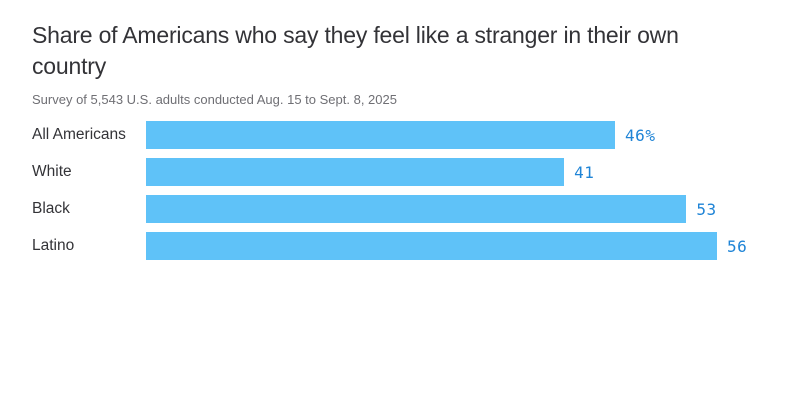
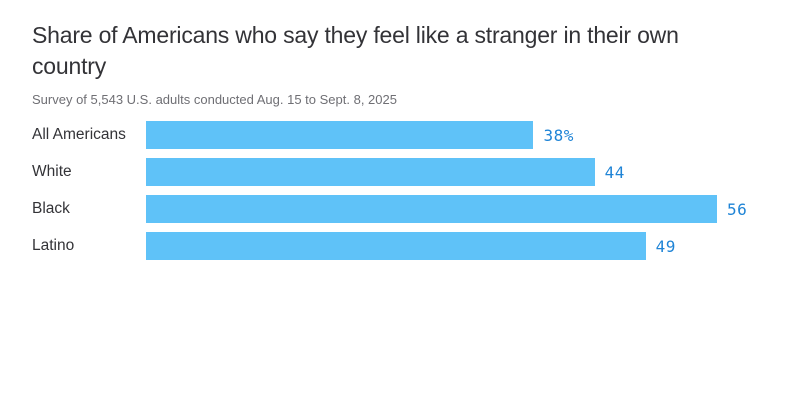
All Americans: 46% -> 38%
White: 41 -> 44
Black: 53 -> 56
Latino: 56 -> 49
